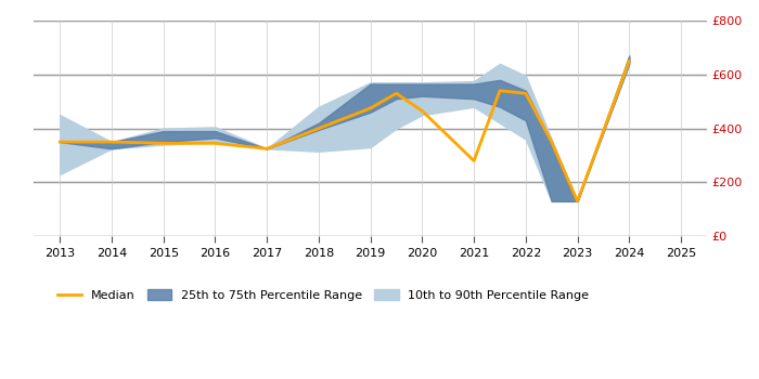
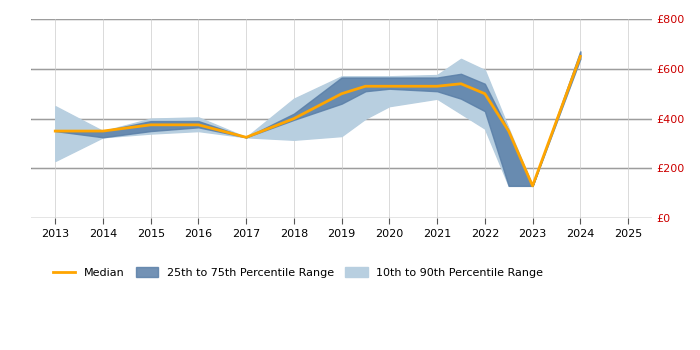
Median/2015: £345 -> £375
Median/2016: £345 -> £375
Median/2019: £475 -> £500
Median/2020: £465 -> £530
Median/2021: £280 -> £530
Median/2022: £530 -> £500
